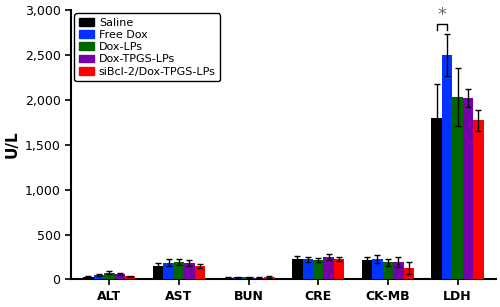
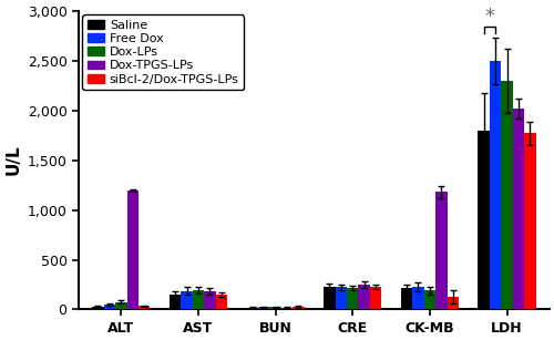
Dox-TPGS-LPs/ALT: 60 -> 1,200
Dox-TPGS-LPs/CK-MB: 190 -> 1,180
Dox-LPs/LDH: 2,030 -> 2,300
